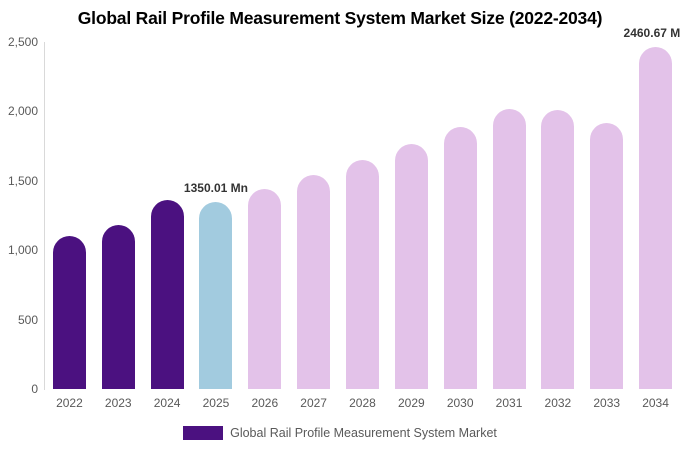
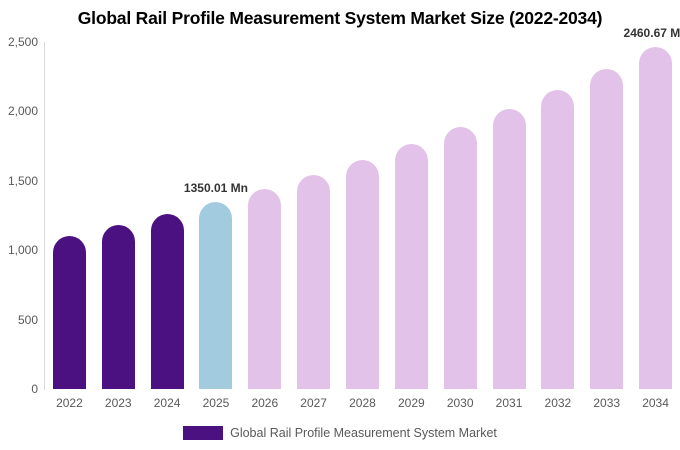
2024: 1360 -> 1260
2032: 2010 -> 2150
2033: 1920 -> 2300
